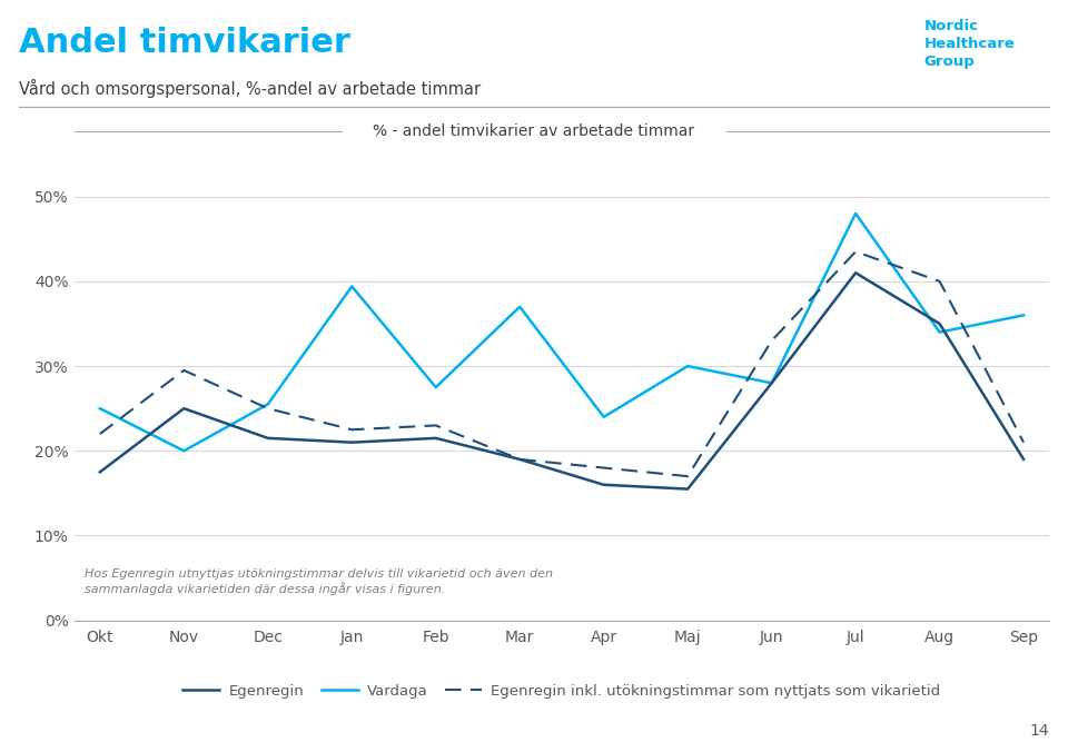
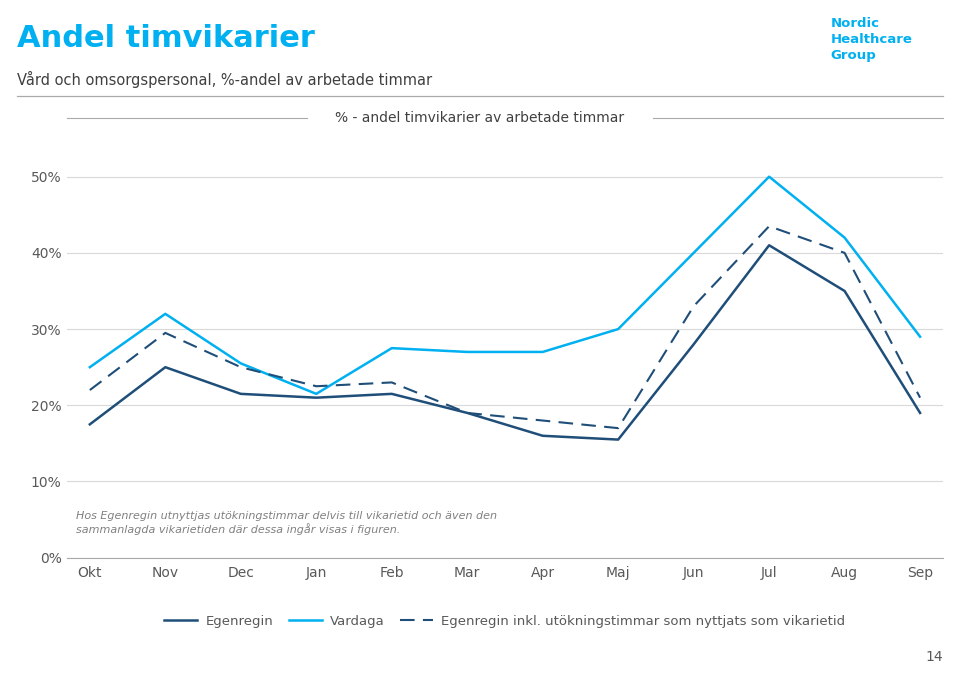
Vardaga/Nov: 20.0% -> 32.0%
Vardaga/Jan: 39.4% -> 21.5%
Vardaga/Mar: 37.0% -> 27.0%
Vardaga/Apr: 24.0% -> 27.0%
Vardaga/Jun: 28.0% -> 40.0%
Vardaga/Jul: 48.0% -> 50.0%
Vardaga/Aug: 34.0% -> 42.0%
Vardaga/Sep: 36.0% -> 29.0%
